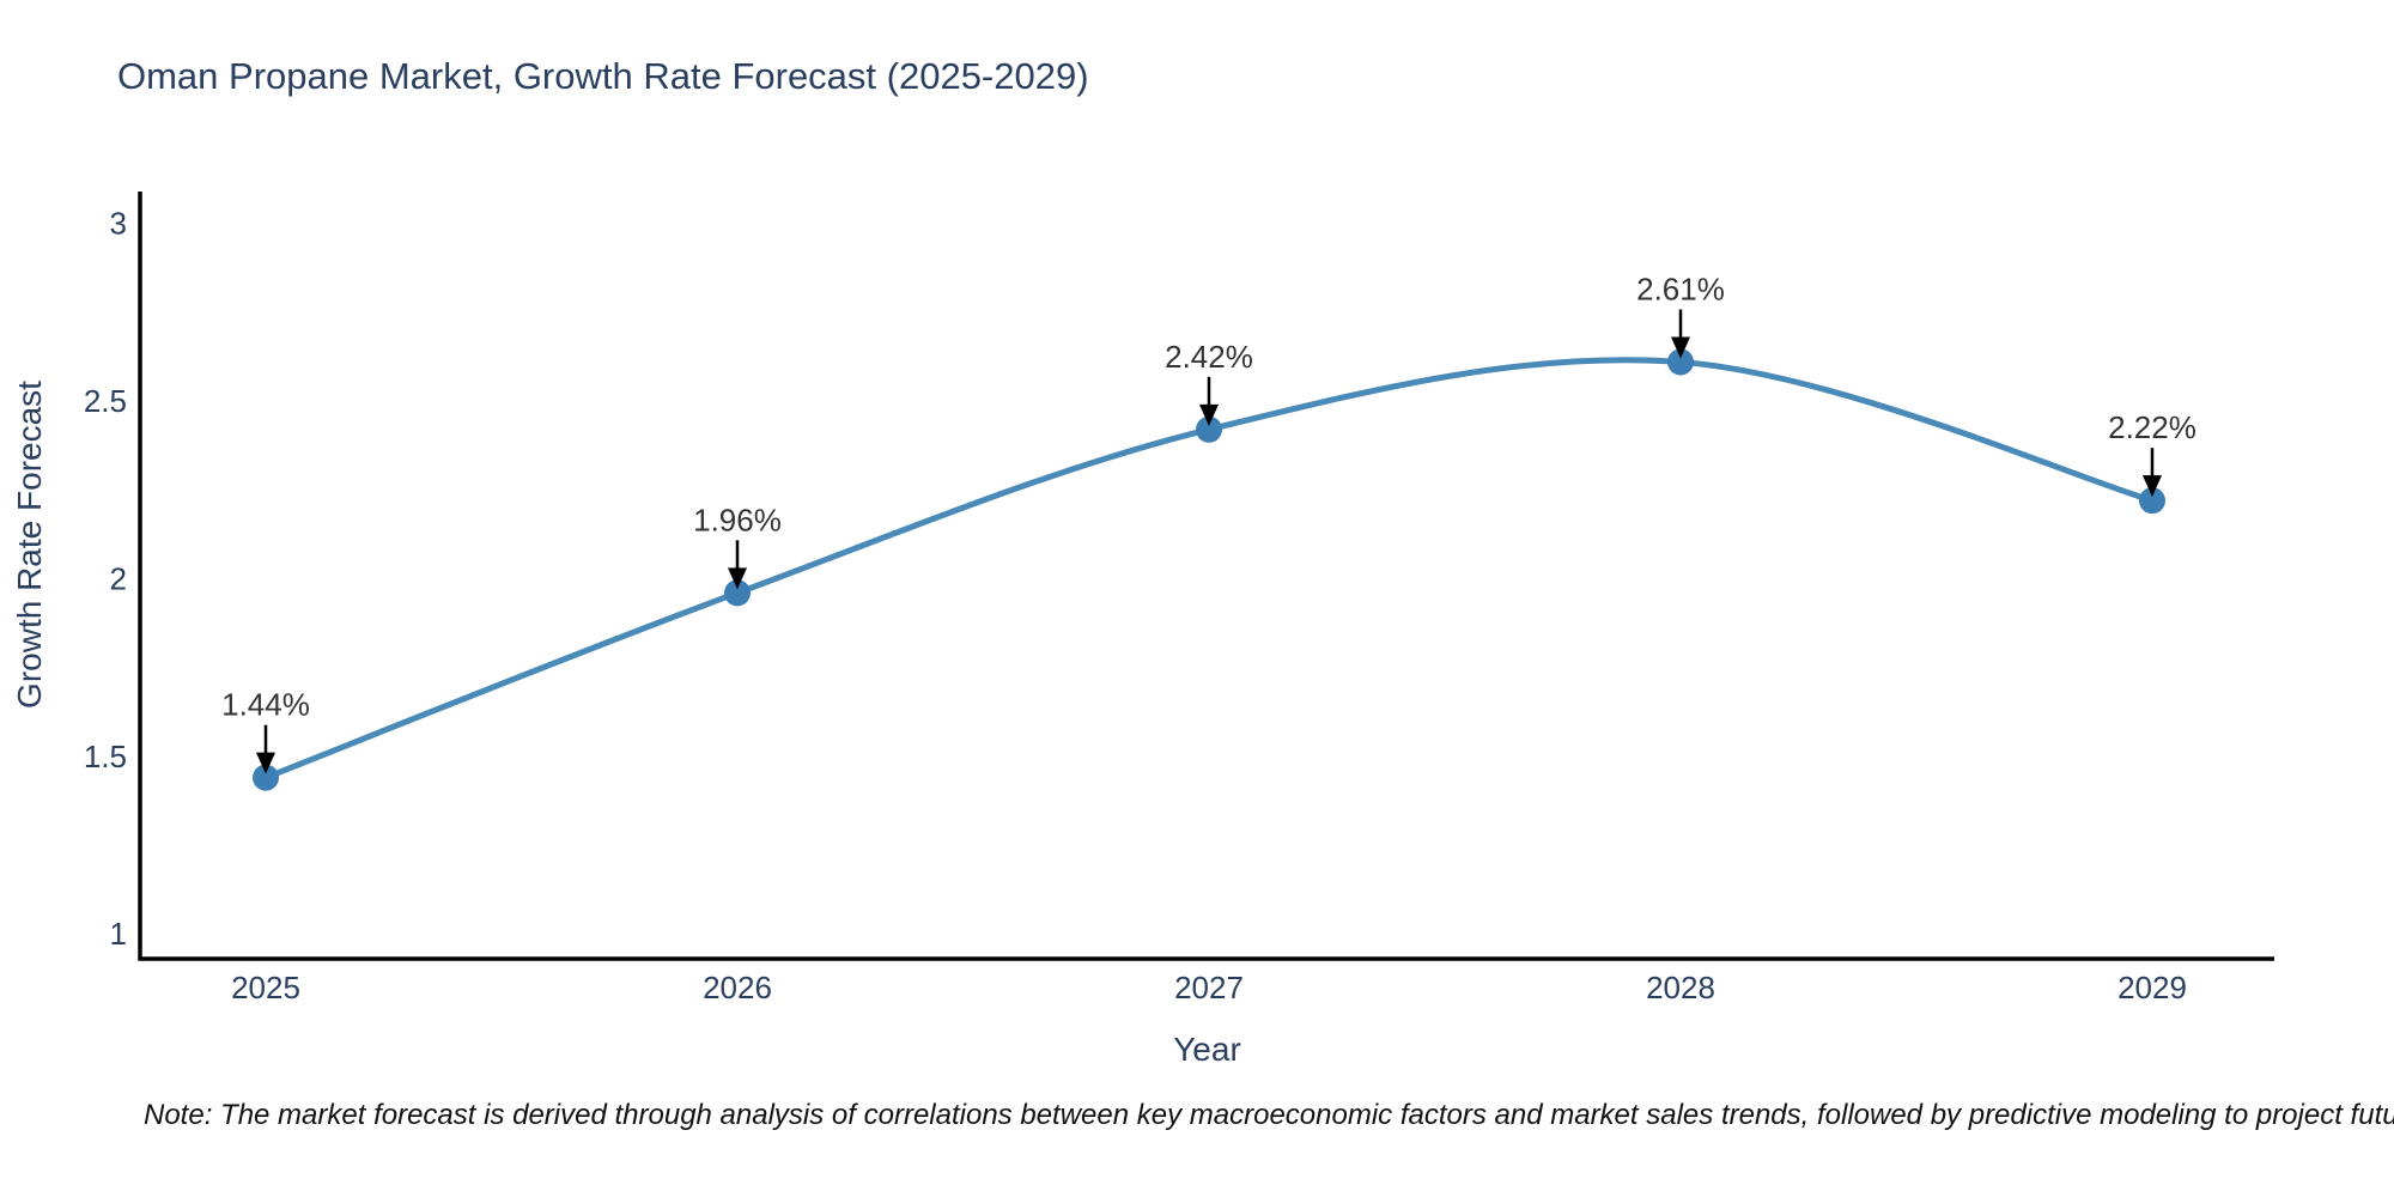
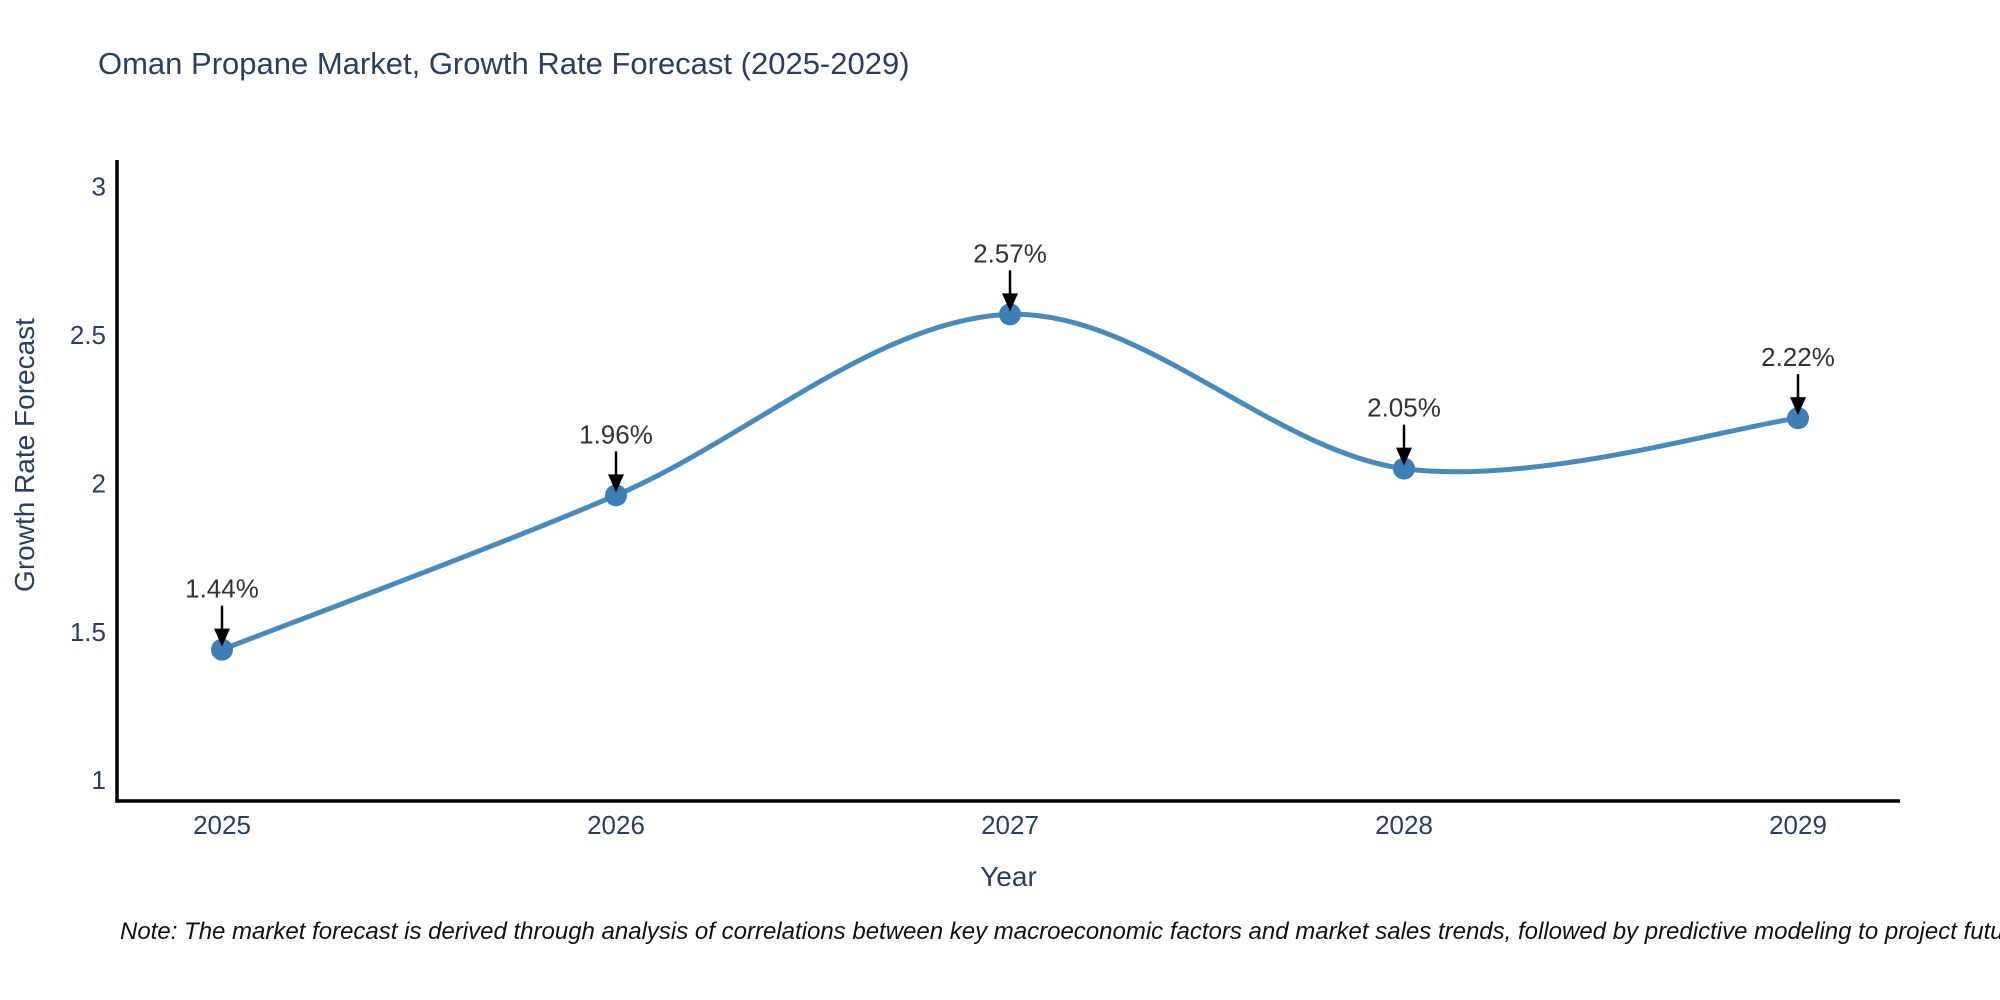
2027: 2.42% -> 2.57%
2028: 2.61% -> 2.05%
